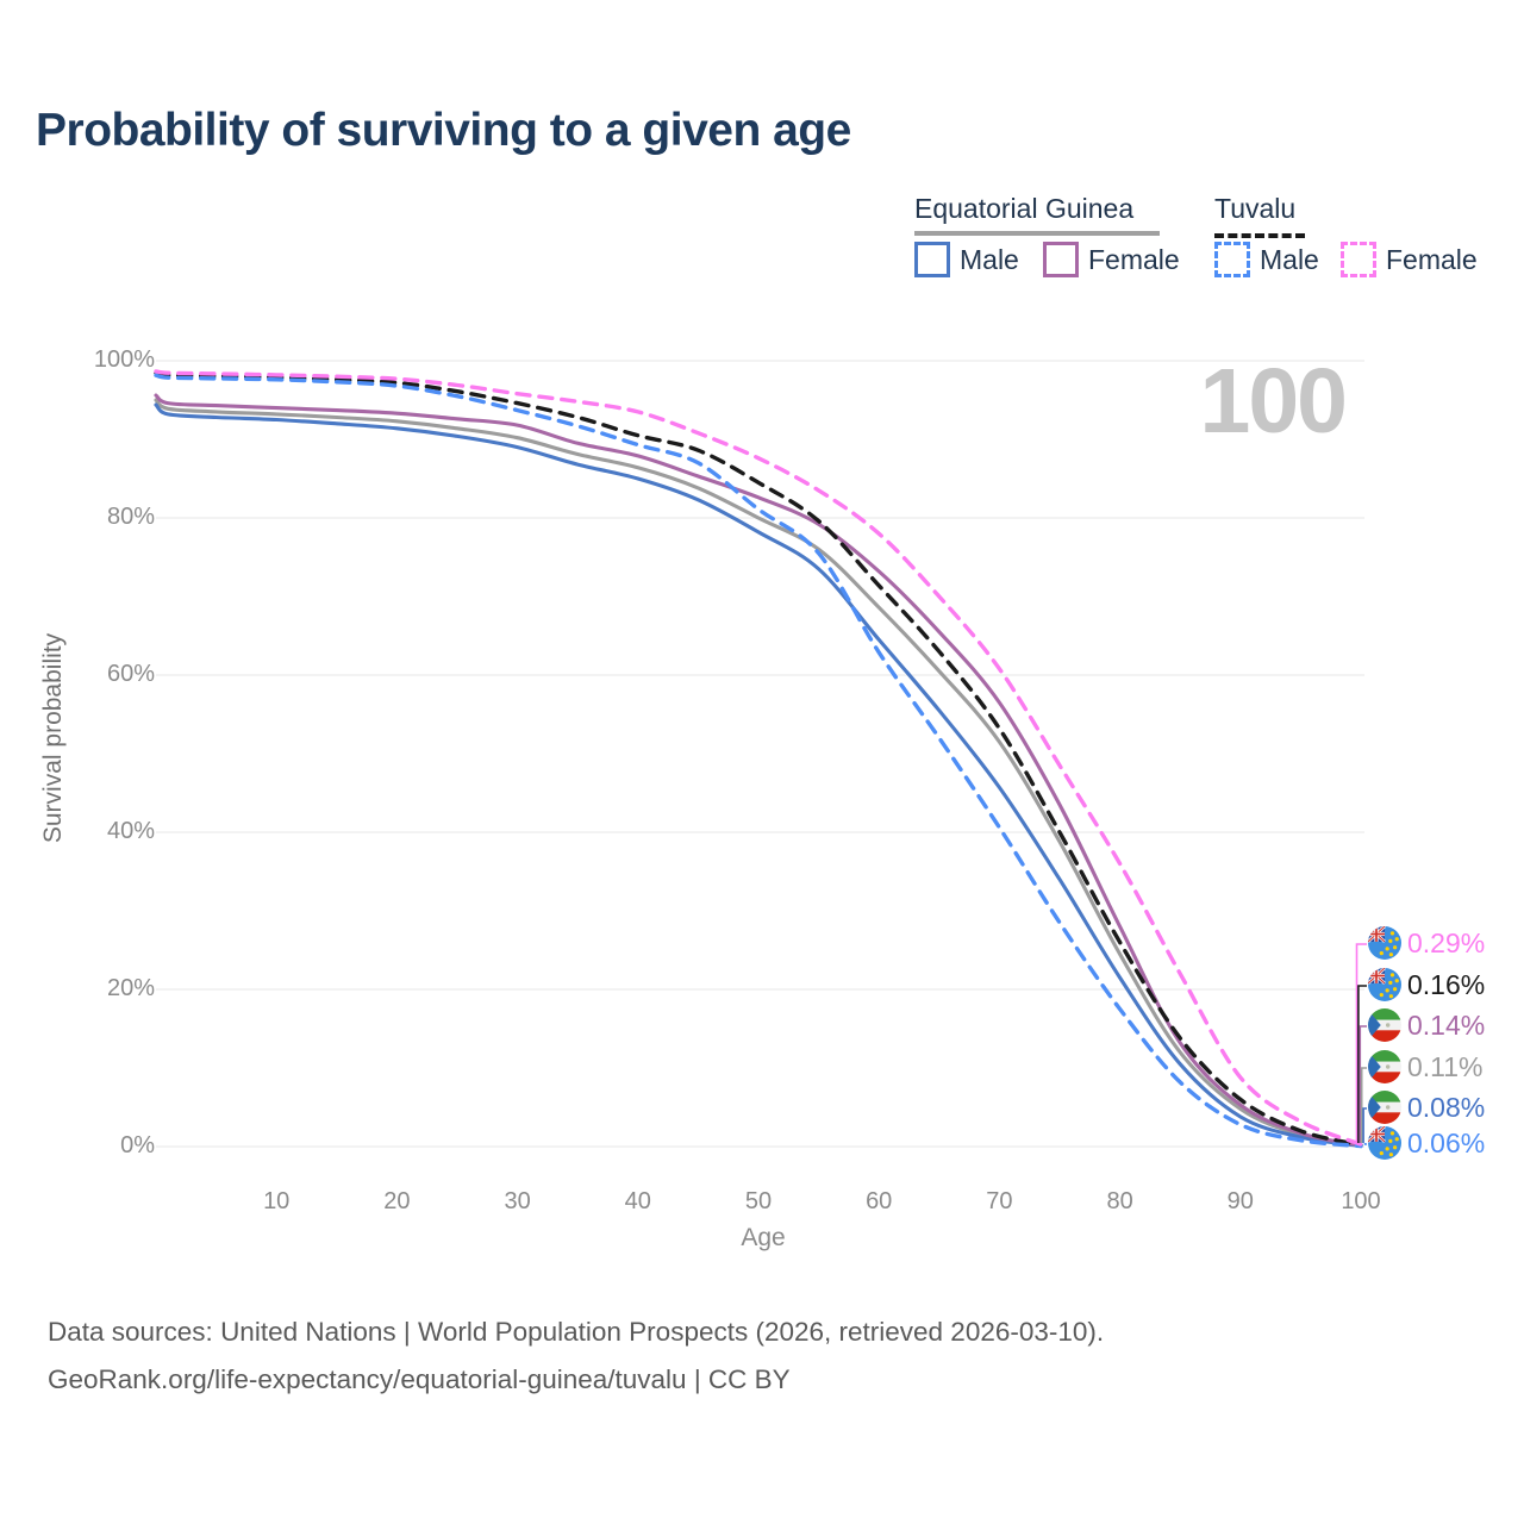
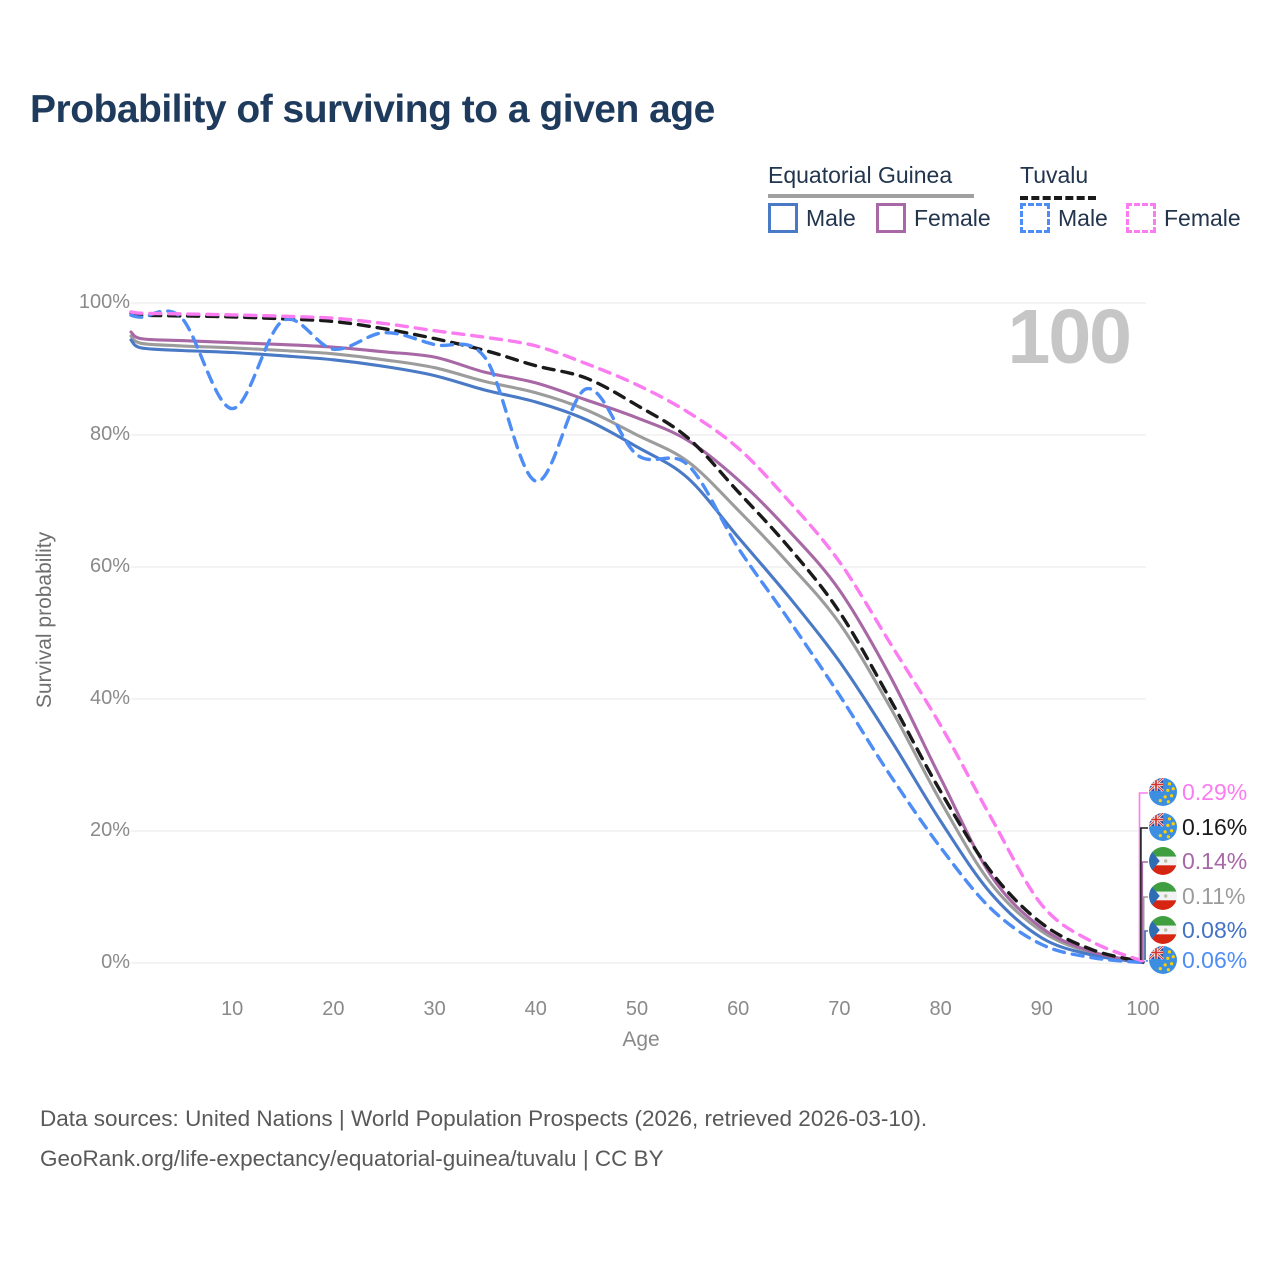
Tuvalu Male/10: 98% -> 84%
Tuvalu Male/20: 97% -> 93%
Tuvalu Male/40: 89% -> 73%
Tuvalu Male/50: 81% -> 77%
